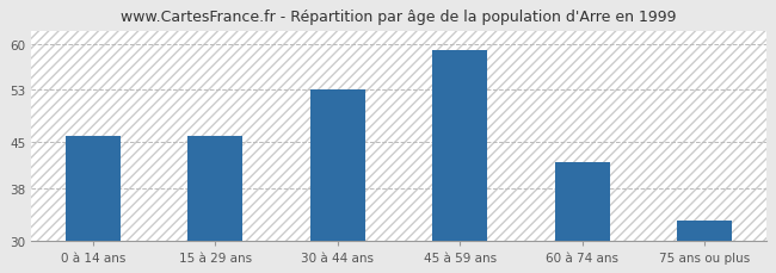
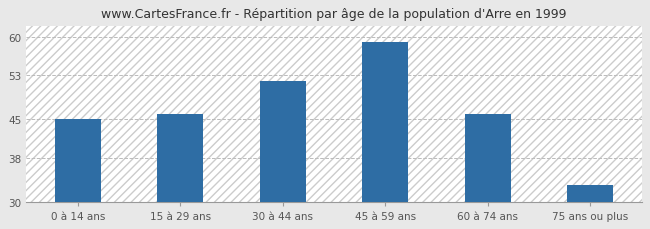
0 à 14 ans: 46 -> 45
30 à 44 ans: 53 -> 52
60 à 74 ans: 42 -> 46
